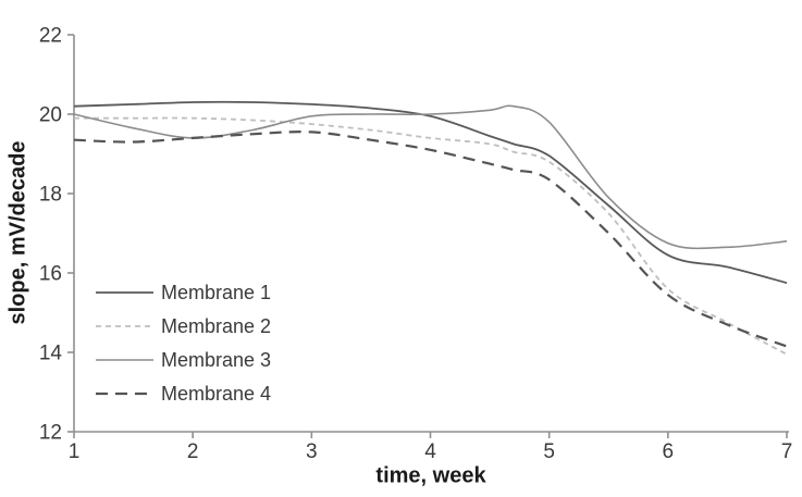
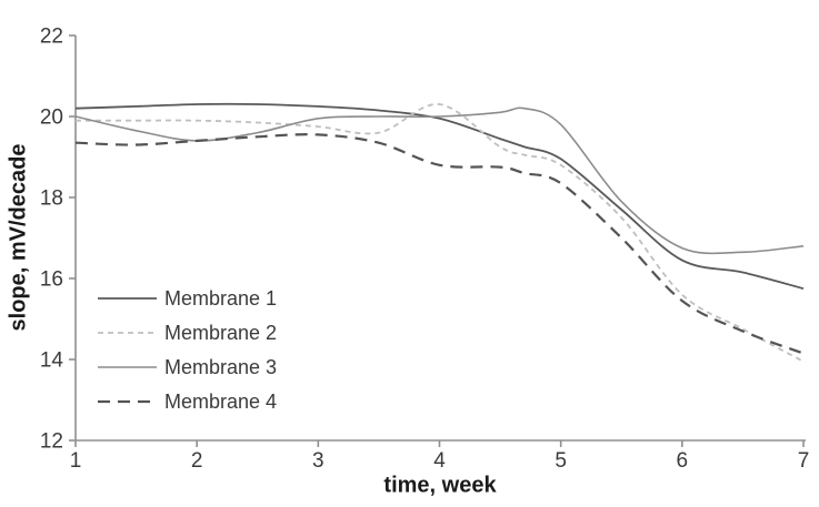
Membrane 2/4: 19.4 -> 20.3
Membrane 4/4: 19.1 -> 18.8
